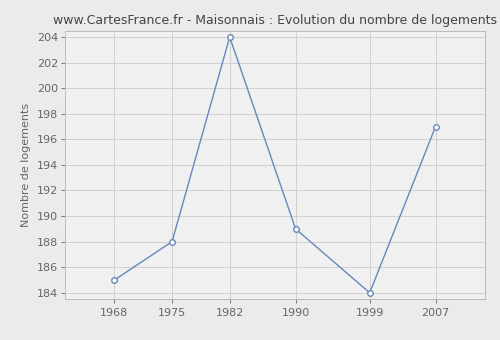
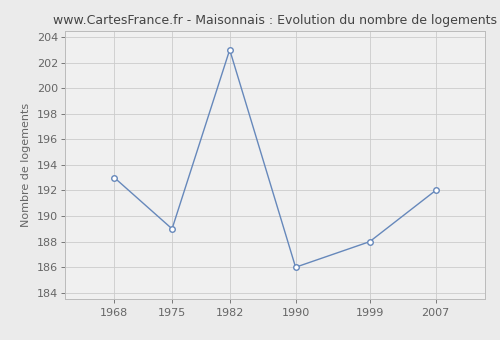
1968: 185 -> 193
1975: 188 -> 189
1982: 204 -> 203
1990: 189 -> 186
1999: 184 -> 188
2007: 197 -> 192
